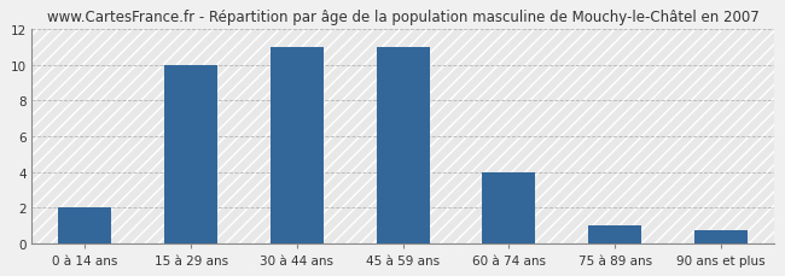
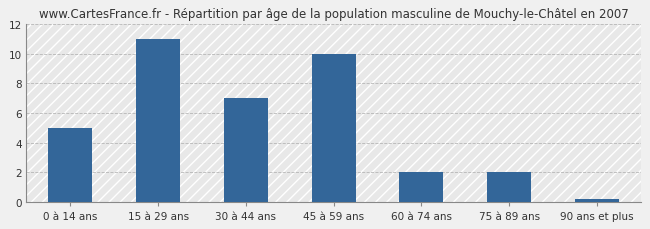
0 à 14 ans: 2.0 -> 5.0
15 à 29 ans: 10.0 -> 11.0
30 à 44 ans: 11.0 -> 7.0
45 à 59 ans: 11.0 -> 10.0
60 à 74 ans: 4.0 -> 2.0
75 à 89 ans: 1.0 -> 2.0
90 ans et plus: 0.7 -> 0.1
